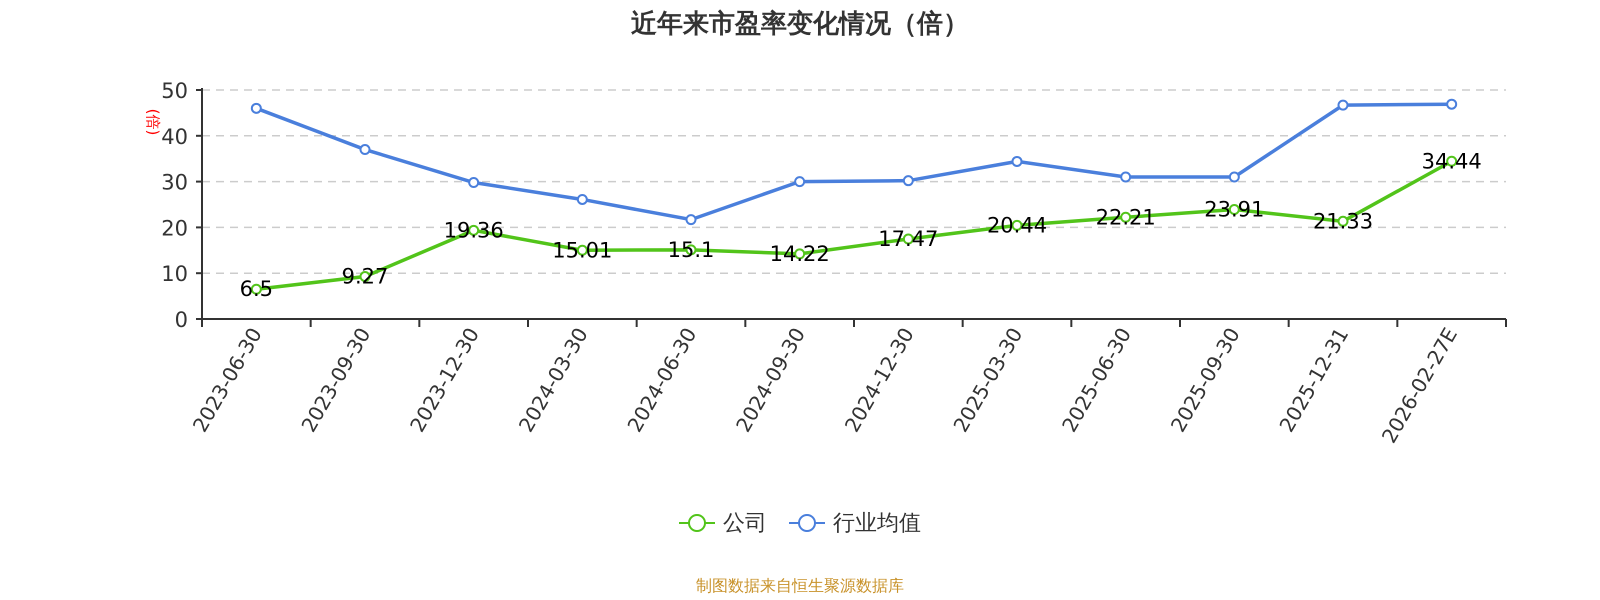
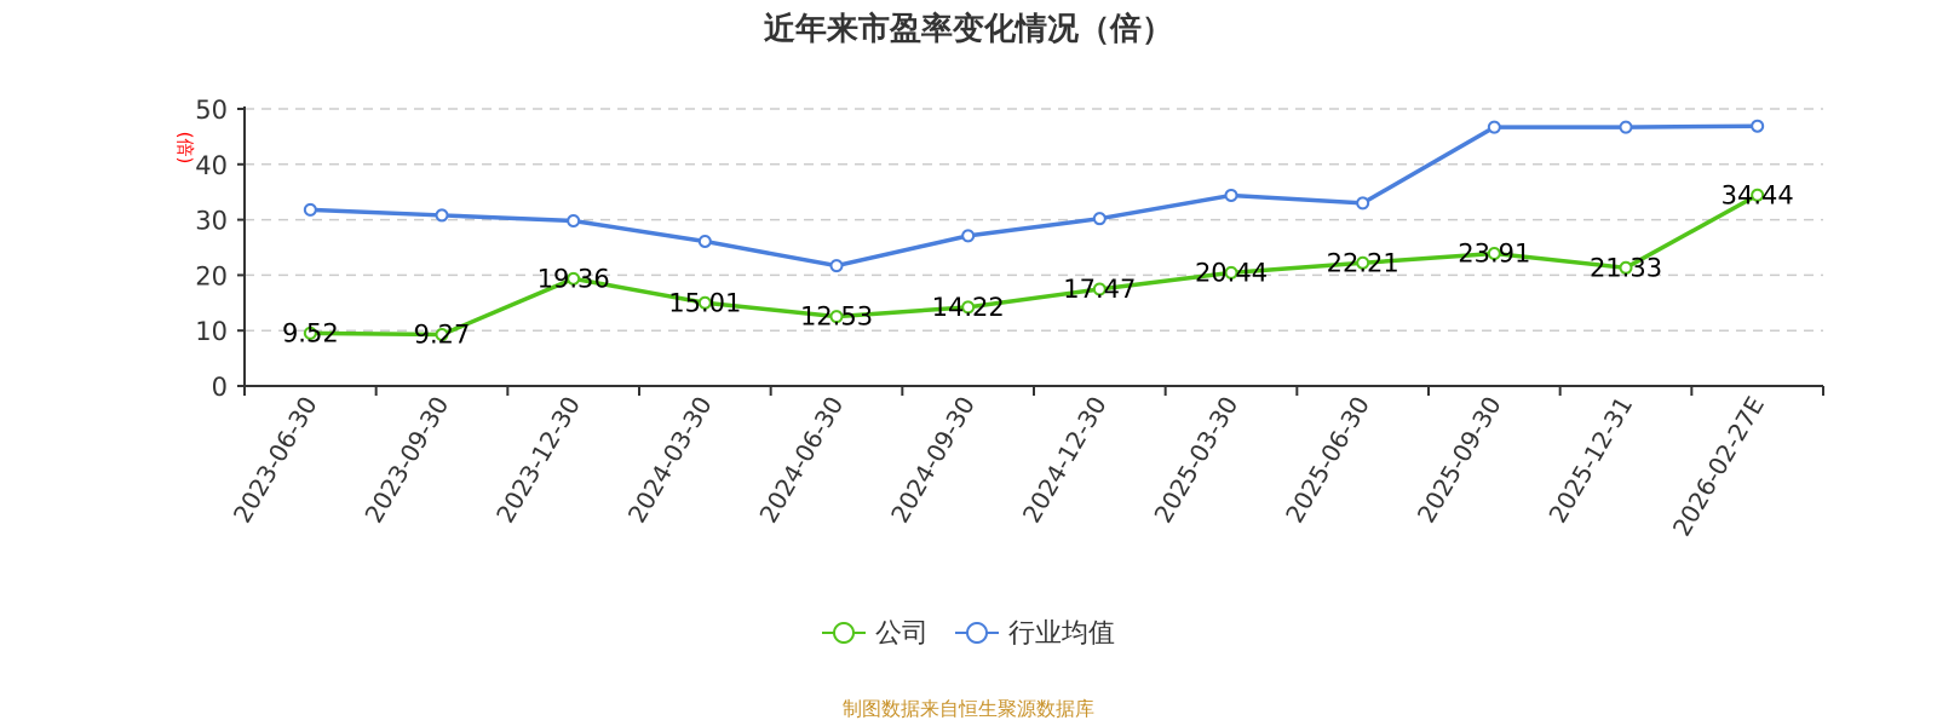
公司/2023-06-30: 6.5 -> 9.52
行业均值/2023-06-30: 46 -> 32
行业均值/2023-09-30: 37 -> 31
公司/2024-06-30: 15.1 -> 12.53
行业均值/2024-09-30: 30 -> 27
行业均值/2025-06-30: 31 -> 33
行业均值/2025-09-30: 31 -> 47
